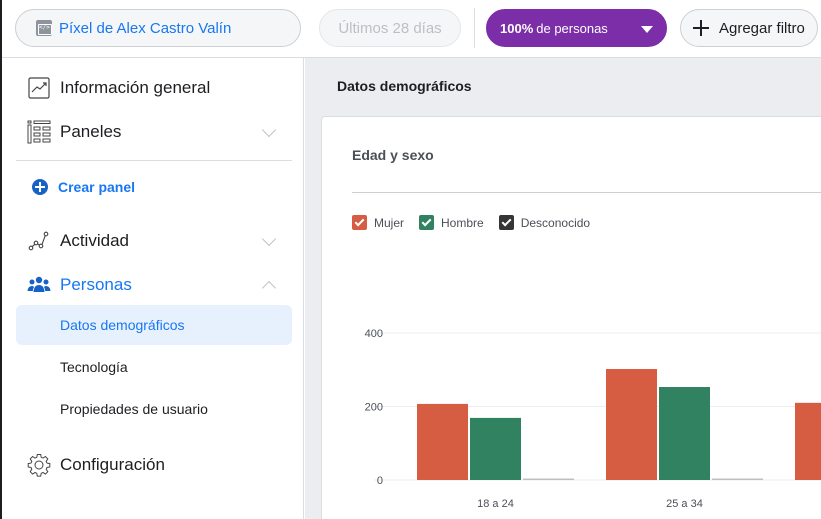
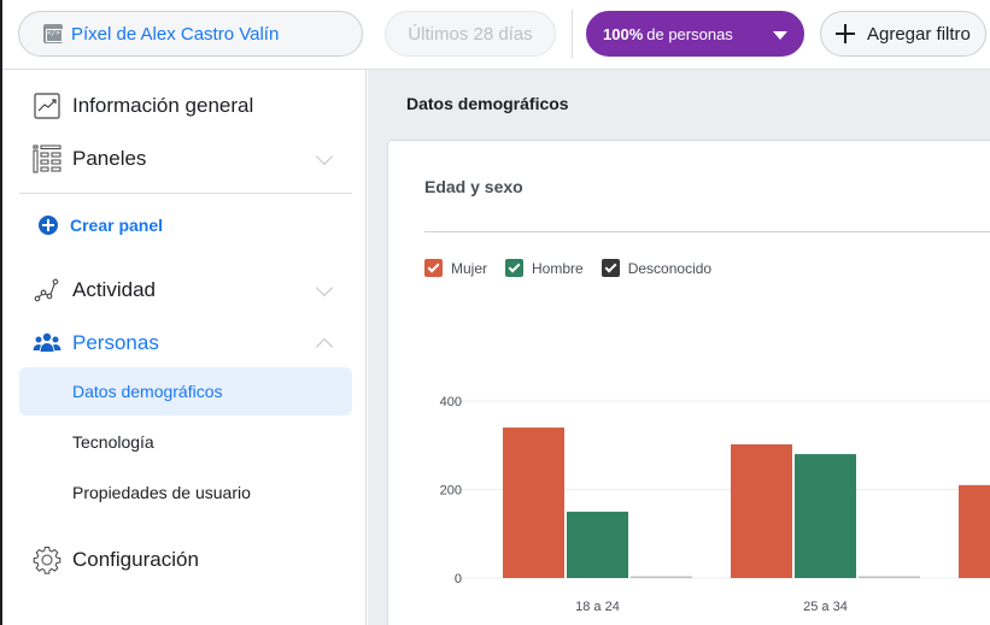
Mujer/18 a 24: 210 -> 340
Hombre/18 a 24: 170 -> 150
Hombre/25 a 34: 250 -> 280
